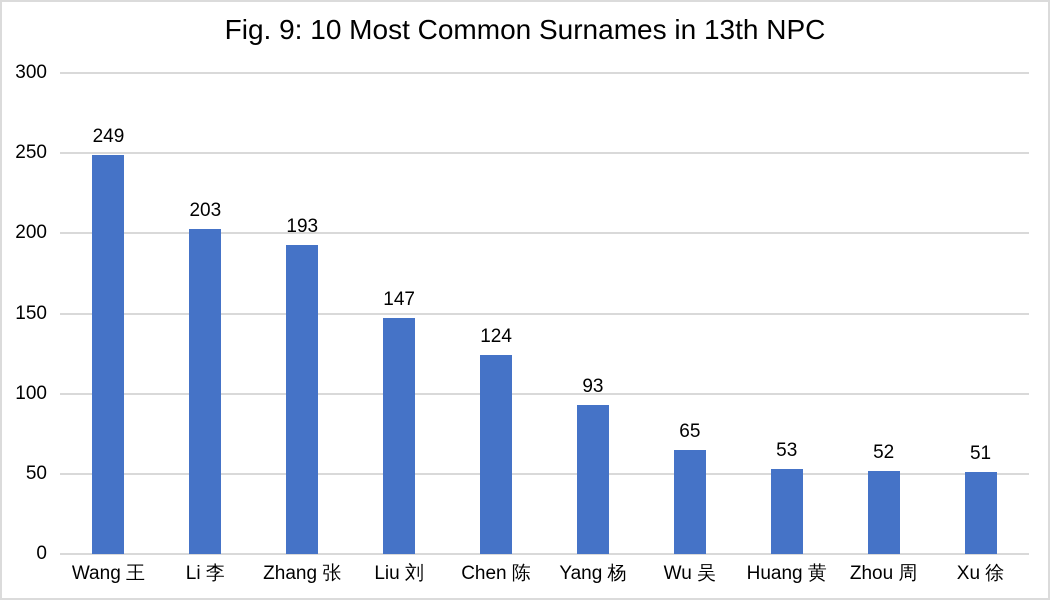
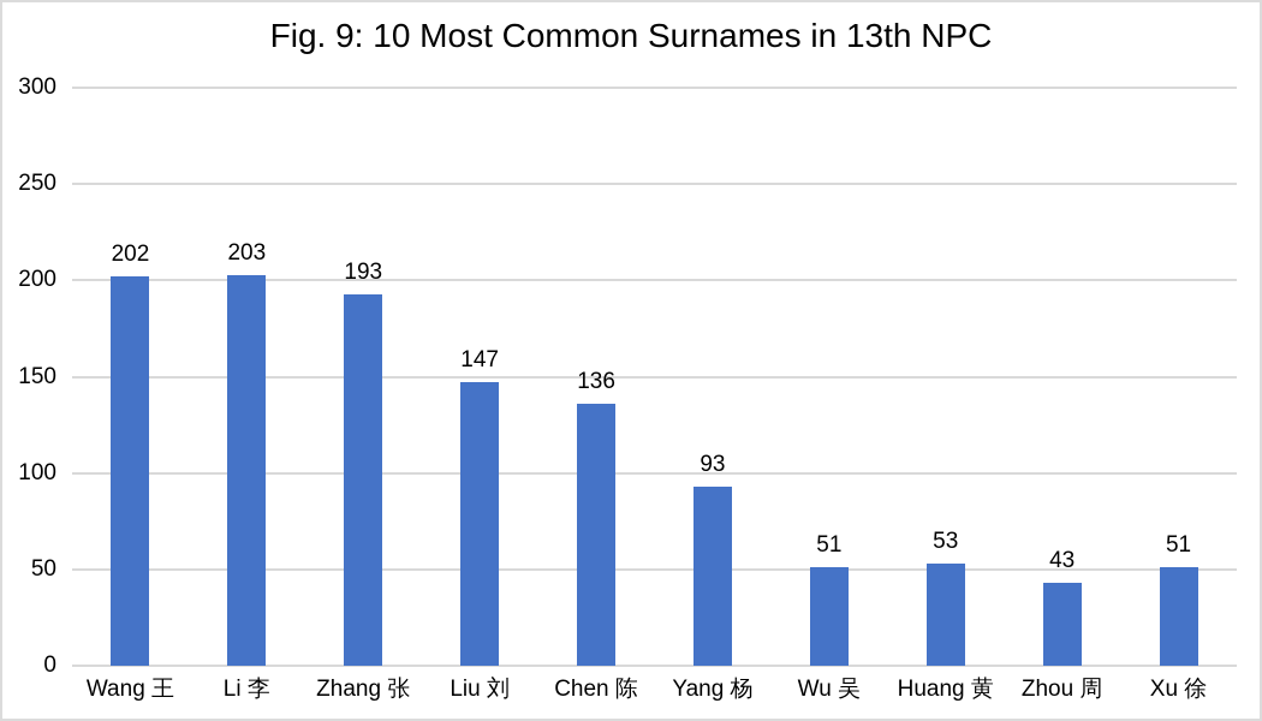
Wang 王: 249 -> 202
Chen 陈: 124 -> 136
Wu 吴: 65 -> 51
Zhou 周: 52 -> 43
